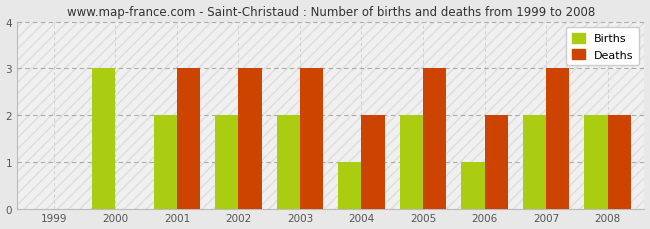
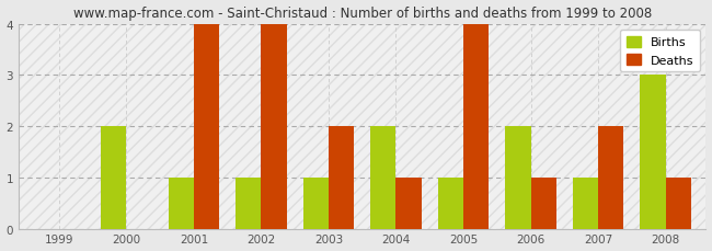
Births/2000: 3 -> 2
Births/2001: 2 -> 1
Deaths/2001: 3 -> 4
Births/2002: 2 -> 1
Deaths/2002: 3 -> 4
Births/2003: 2 -> 1
Deaths/2003: 3 -> 2
Births/2004: 1 -> 2
Deaths/2004: 2 -> 1
Births/2005: 2 -> 1
Deaths/2005: 3 -> 4
Births/2006: 1 -> 2
Deaths/2006: 2 -> 1
Births/2007: 2 -> 1
Deaths/2007: 3 -> 2
Births/2008: 2 -> 3
Deaths/2008: 2 -> 1
